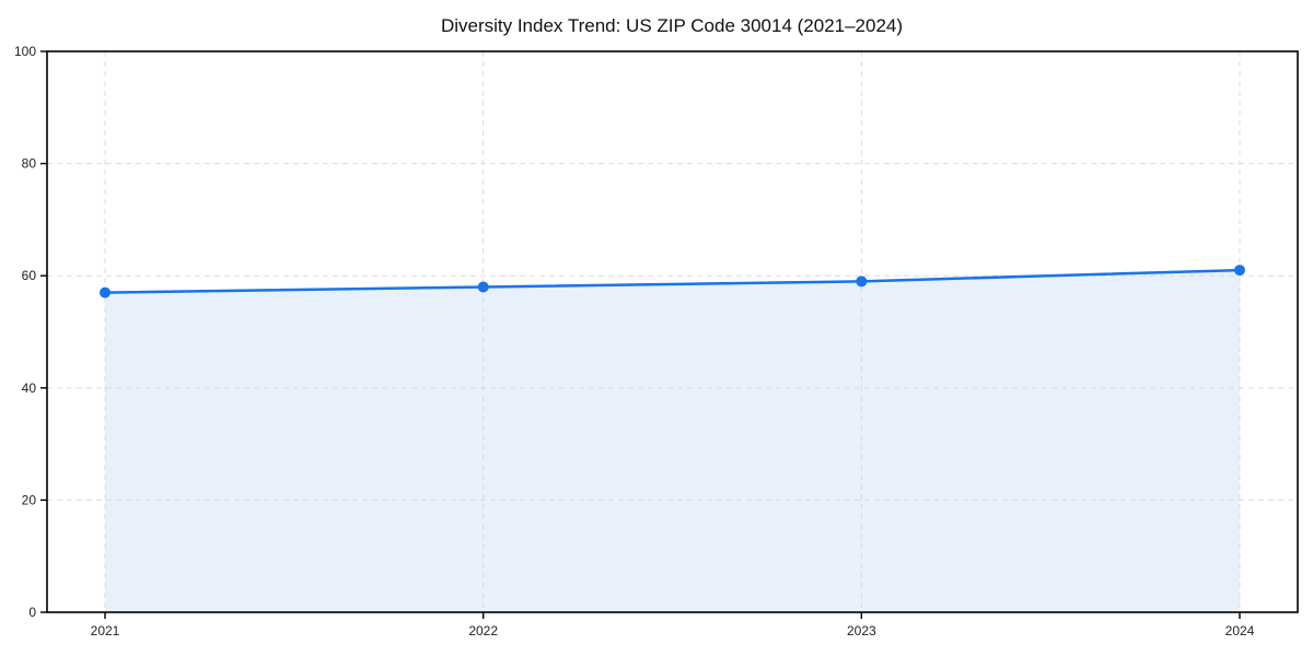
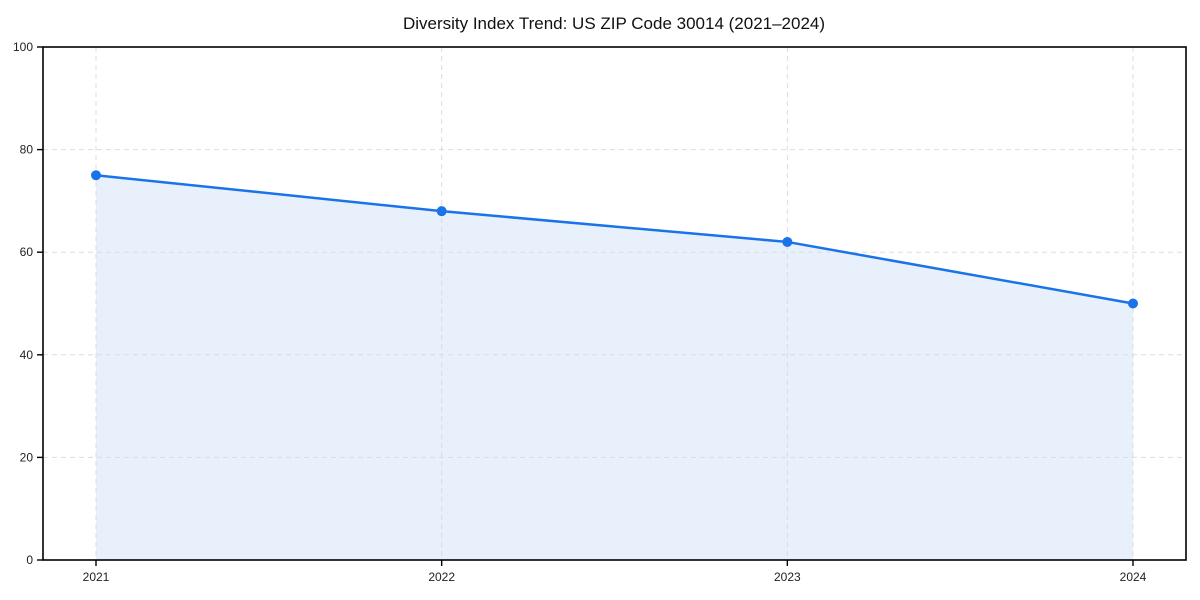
2021: 57 -> 75
2022: 58 -> 68
2023: 59 -> 62
2024: 61 -> 50
